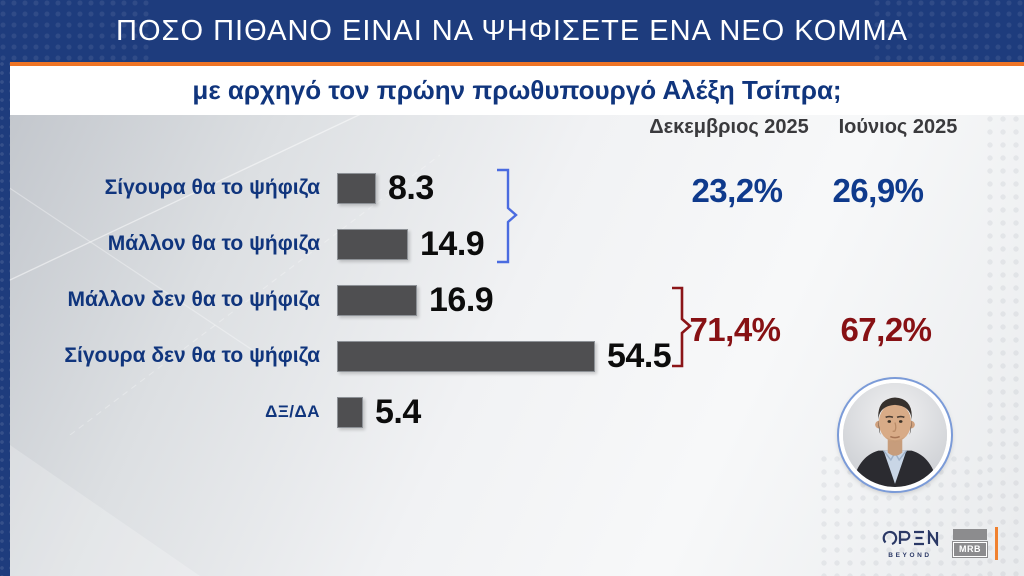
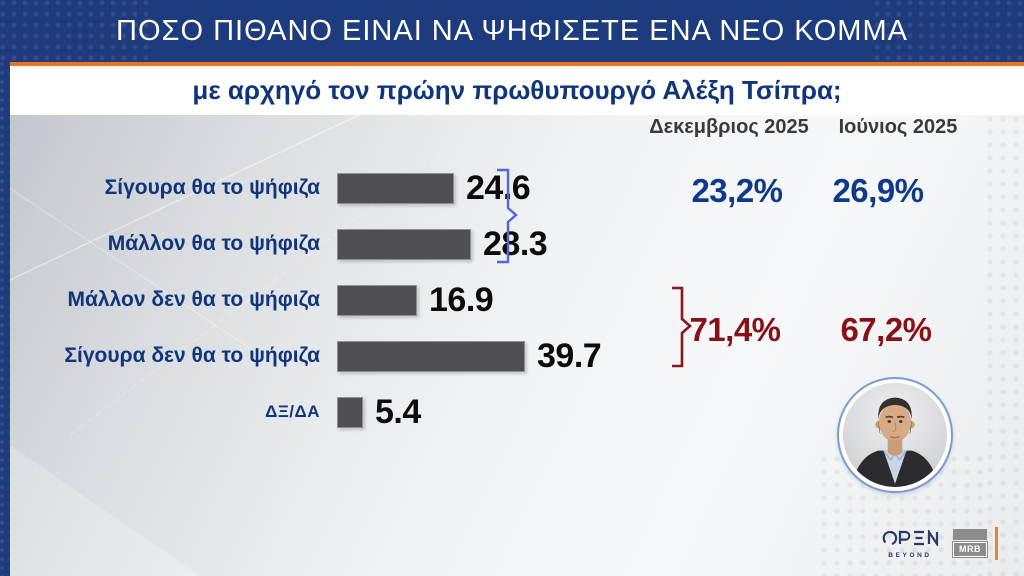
Σίγουρα θα το ψήφιζα: 8.3 -> 24.6
Μάλλον θα το ψήφιζα: 14.9 -> 28.3
Σίγουρα δεν θα το ψήφιζα: 54.5 -> 39.7
